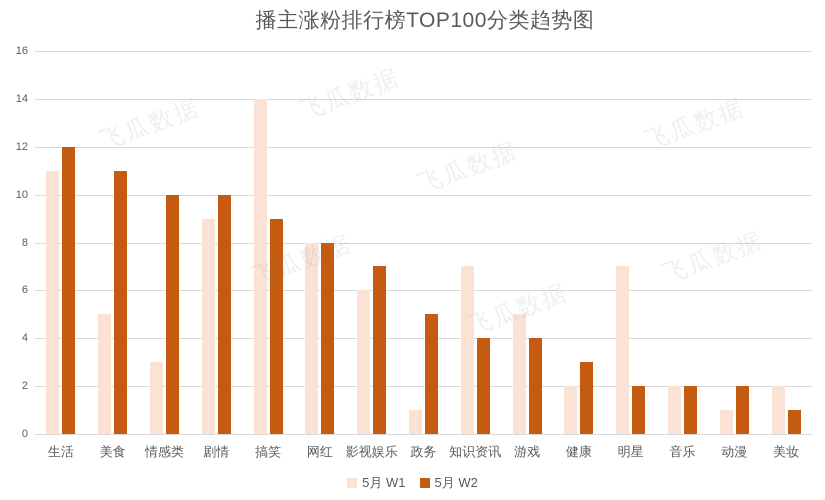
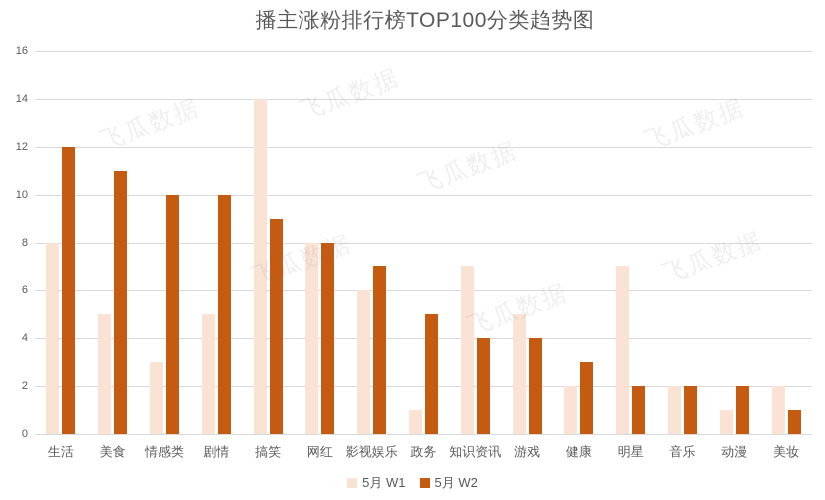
5月 W1/生活: 11 -> 8
5月 W1/剧情: 9 -> 5
